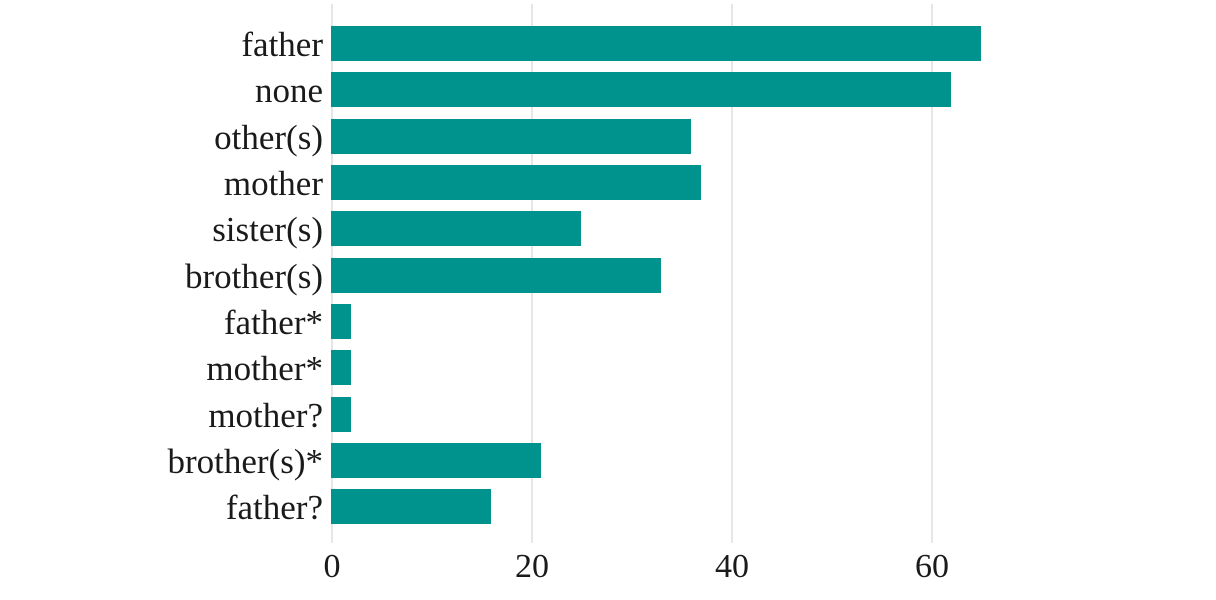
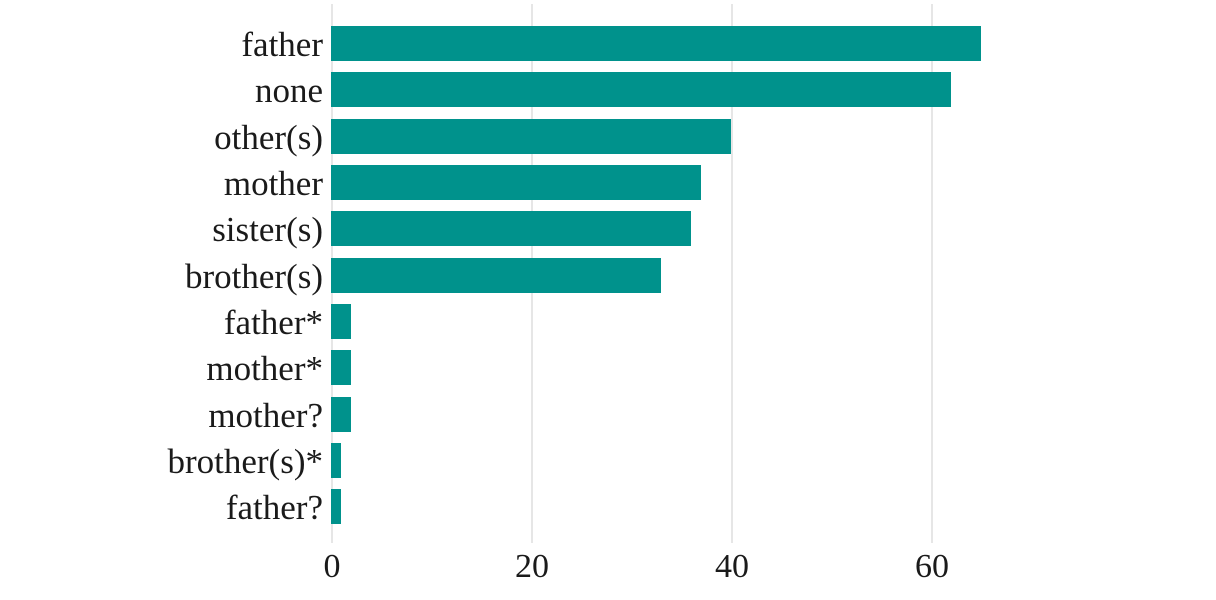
other(s): 36 -> 40
sister(s): 25 -> 36
brother(s)*: 21 -> 1
father?: 16 -> 1
